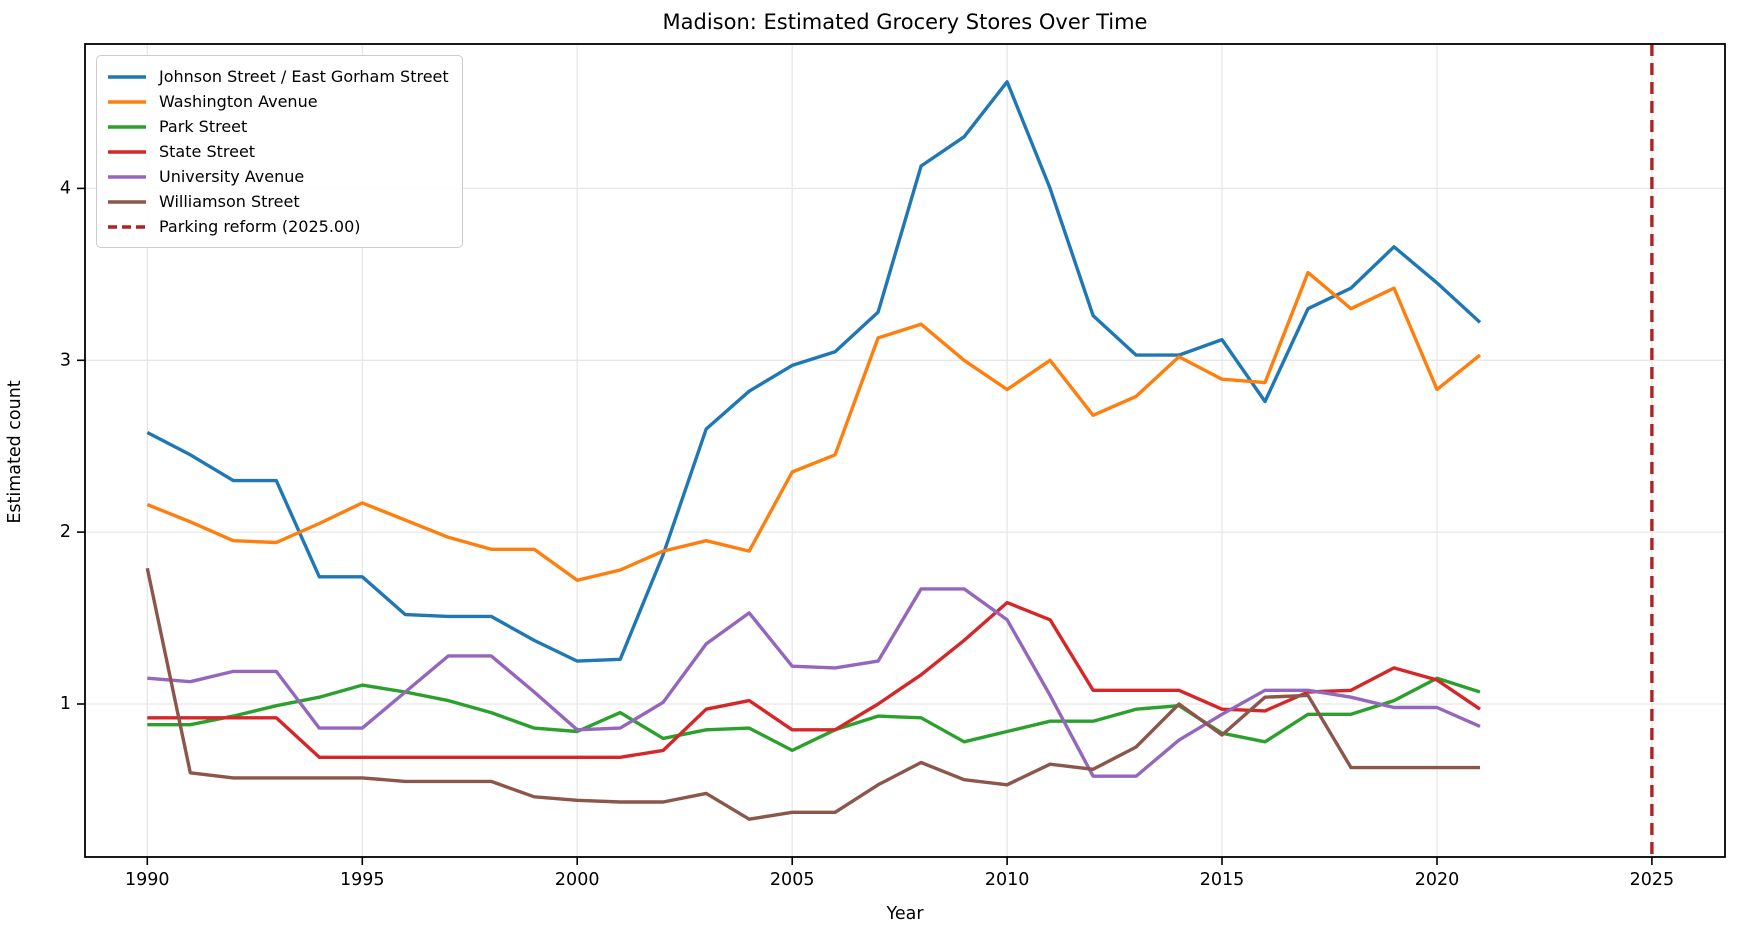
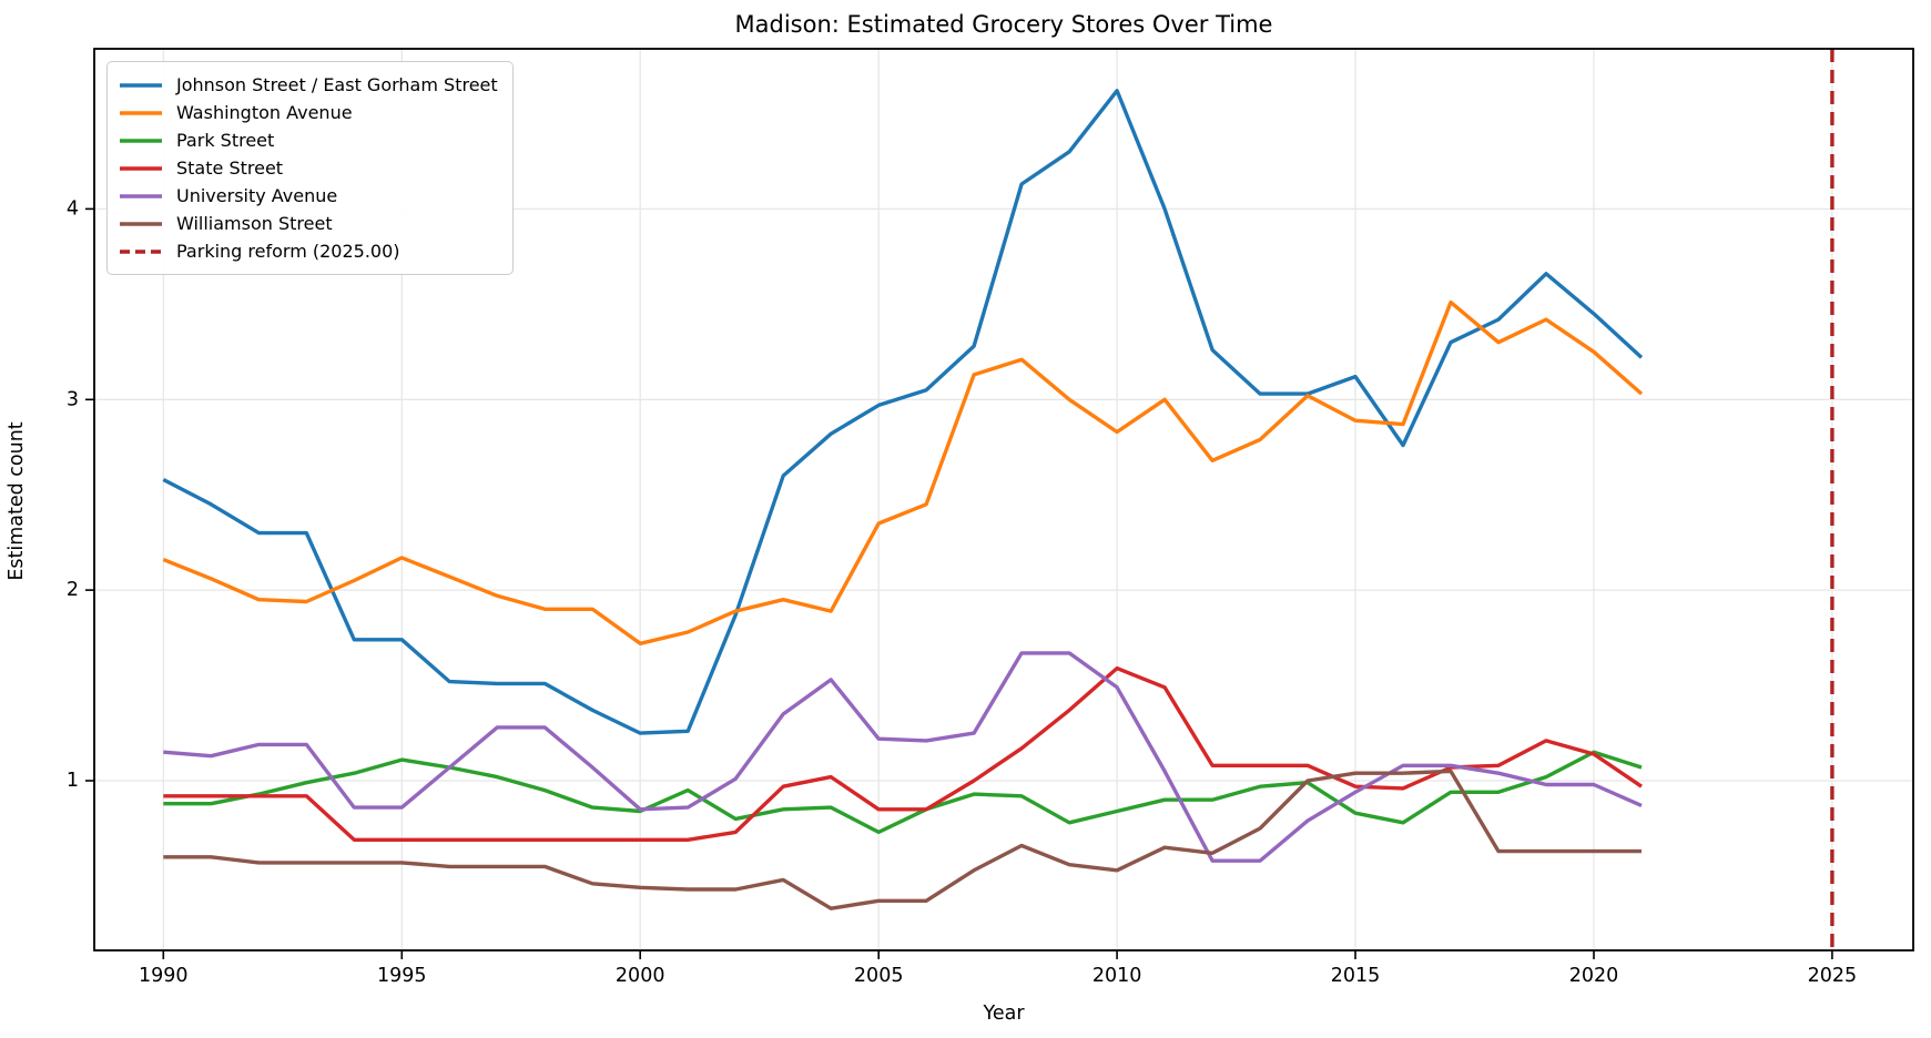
Williamson Street/1990: 1.79 -> 0.60
Williamson Street/2015: 0.82 -> 1.04
Washington Avenue/2020: 2.83 -> 3.25
